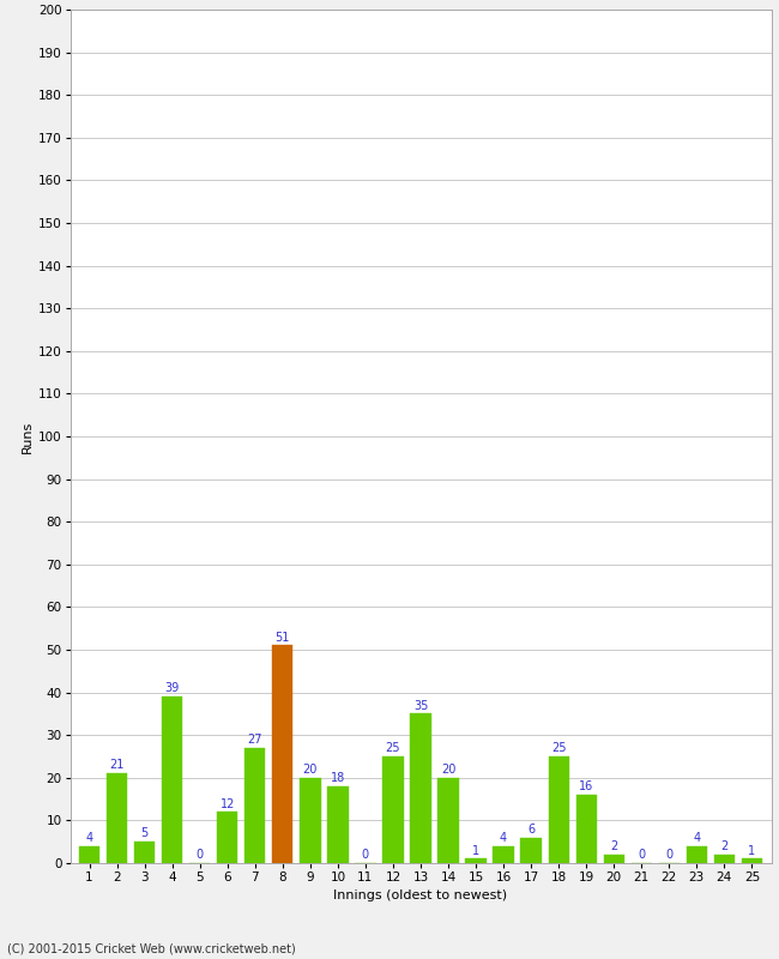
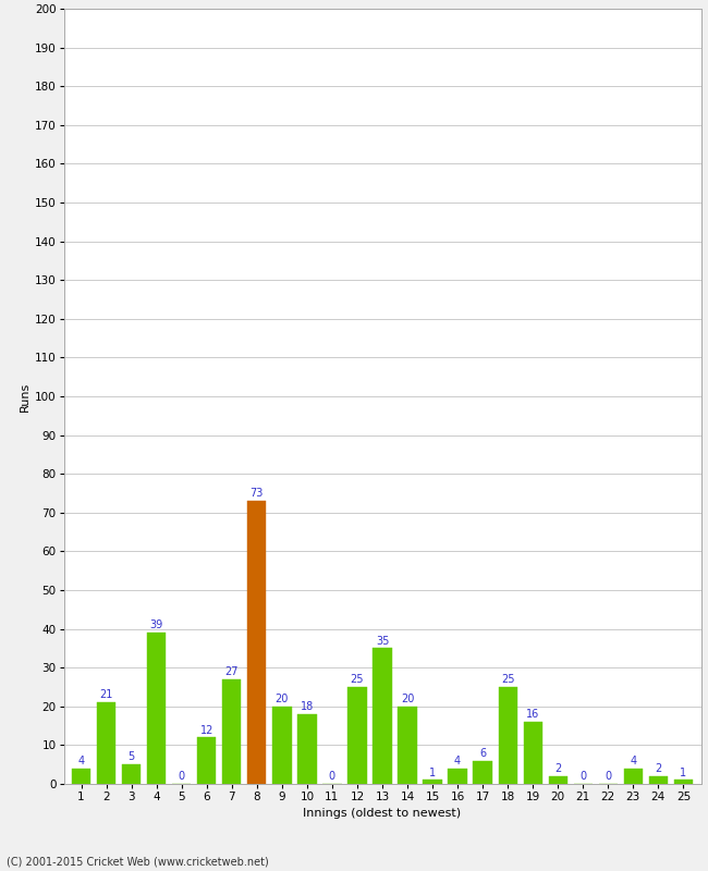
8: 51 -> 73
